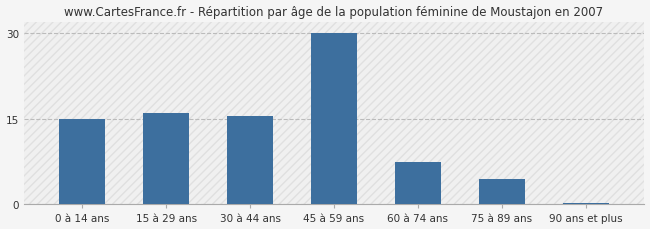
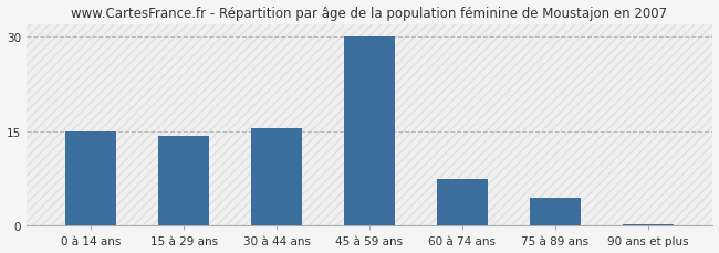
15 à 29 ans: 16.0 -> 14.3
